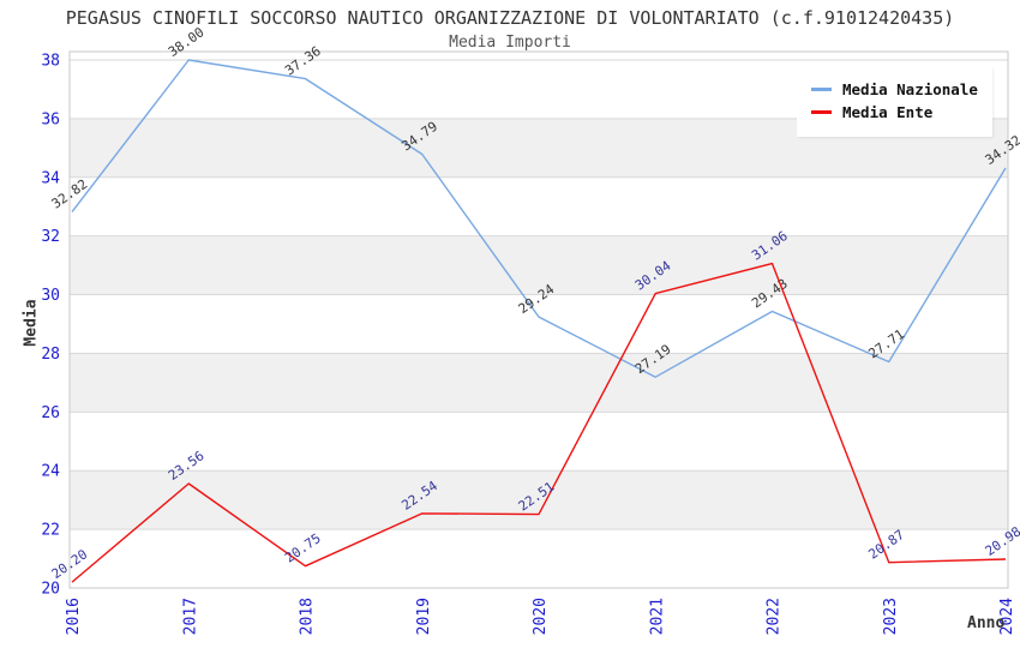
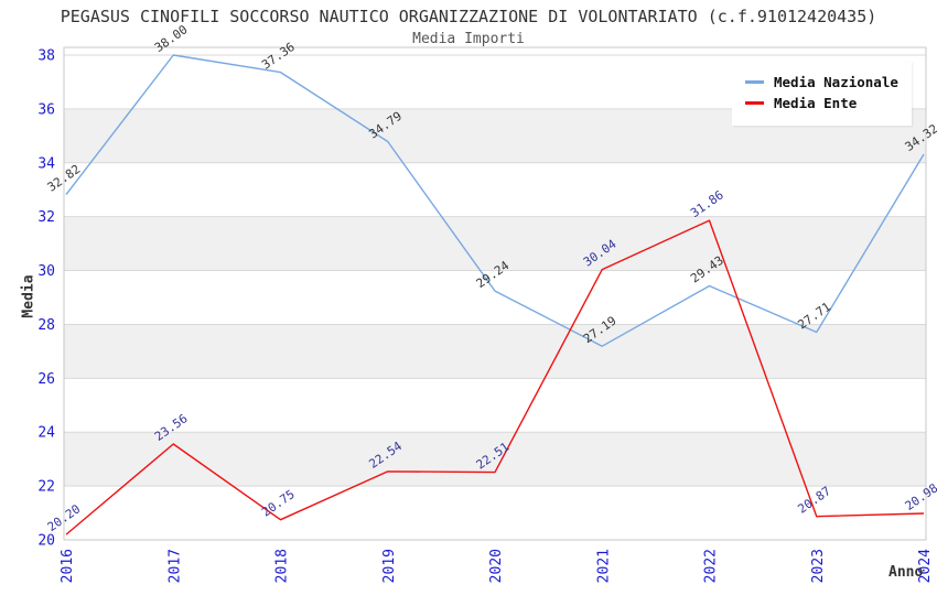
Media Ente/2022: 31.06 -> 31.86
